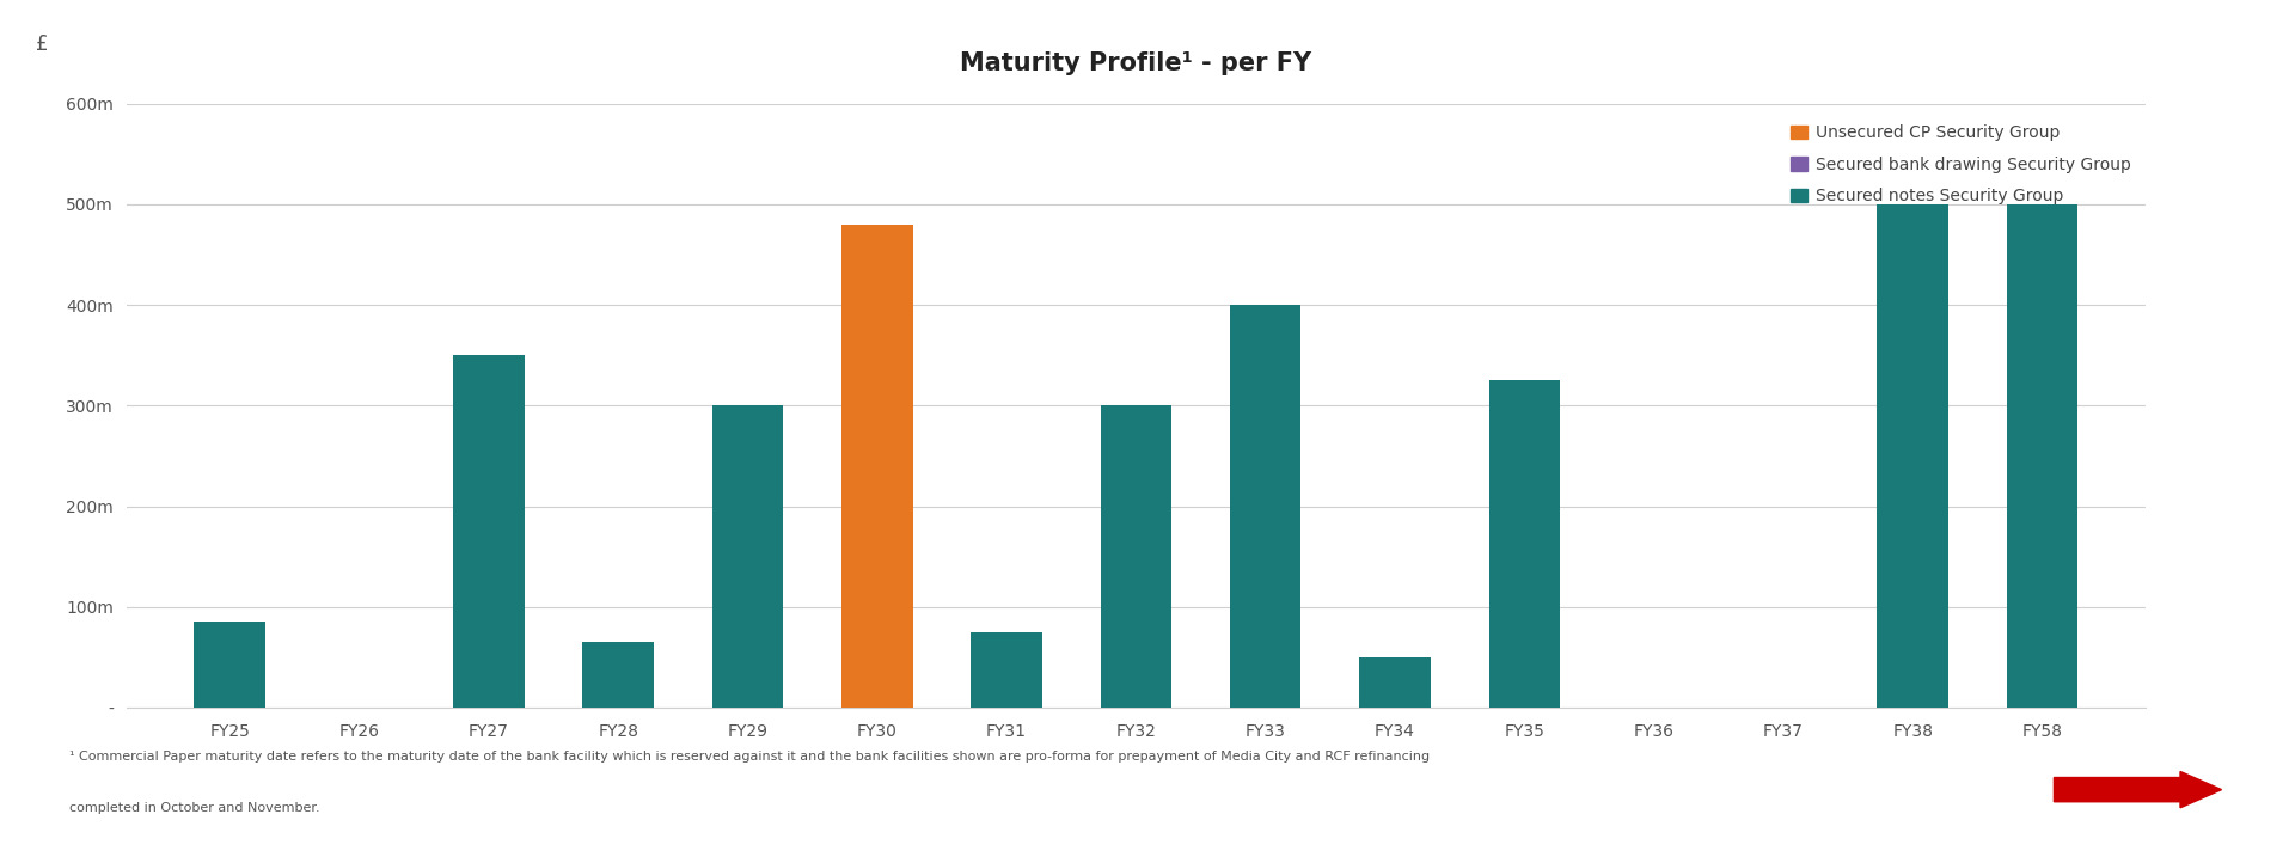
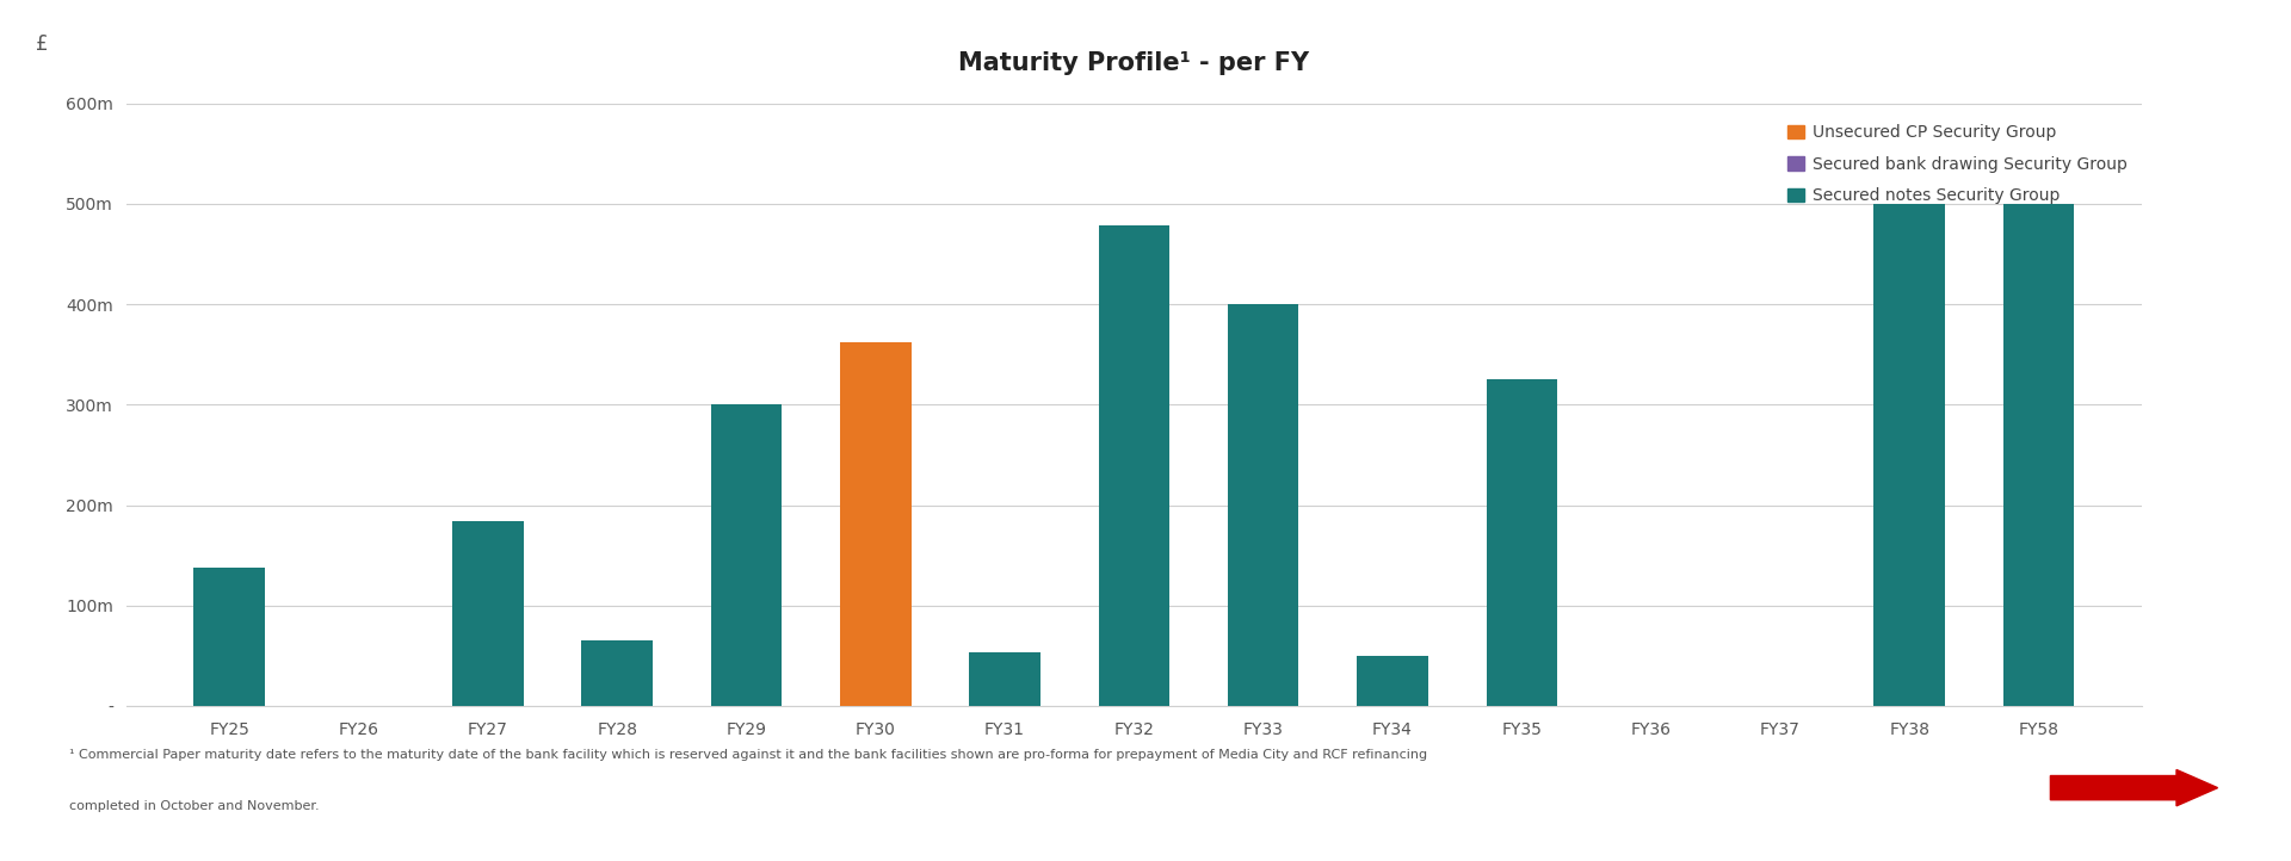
FY25: 85m -> 138m
FY27: 350m -> 184m
FY30: 480m -> 362m
FY31: 75m -> 54m
FY32: 300m -> 478m
